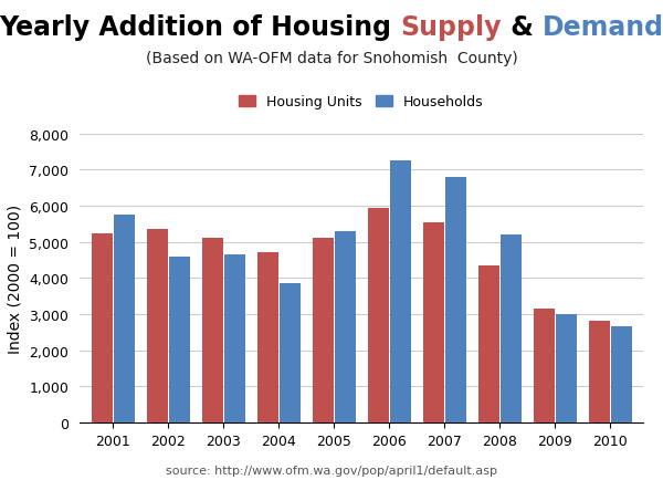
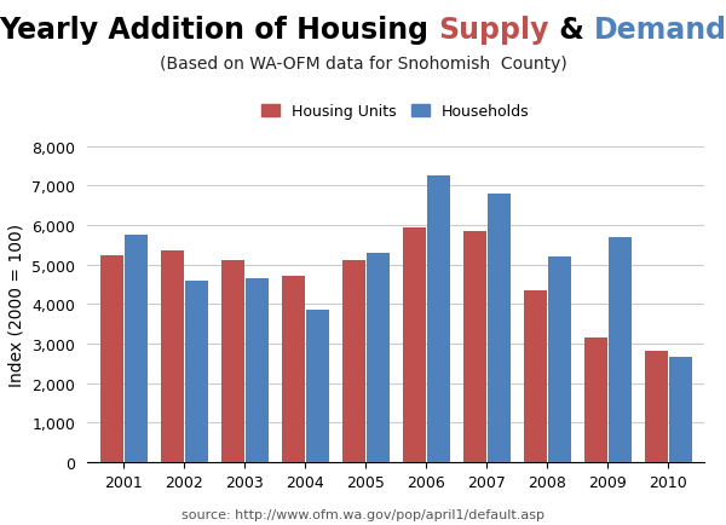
Housing Units/2007: 5,550 -> 5,850
Households/2009: 3,000 -> 5,700
